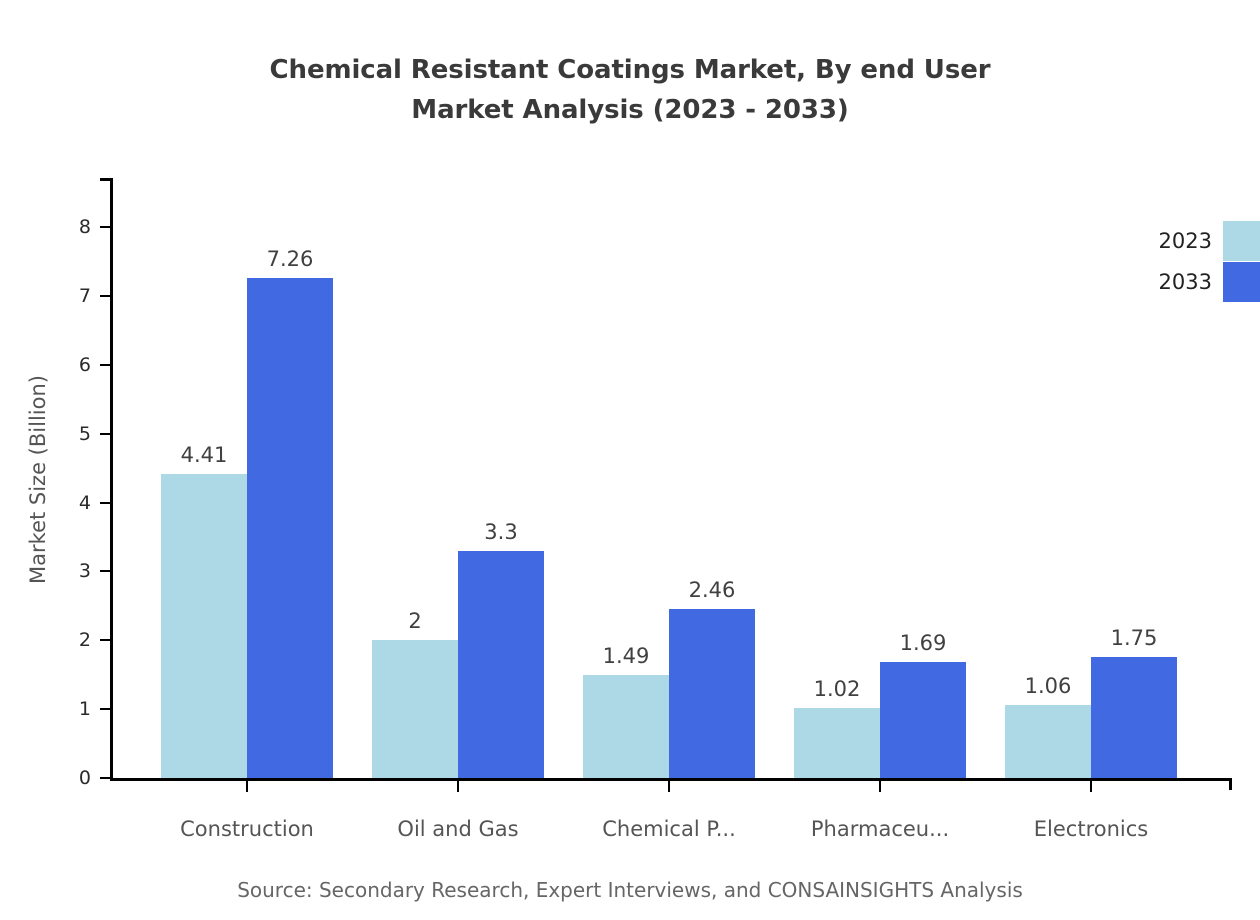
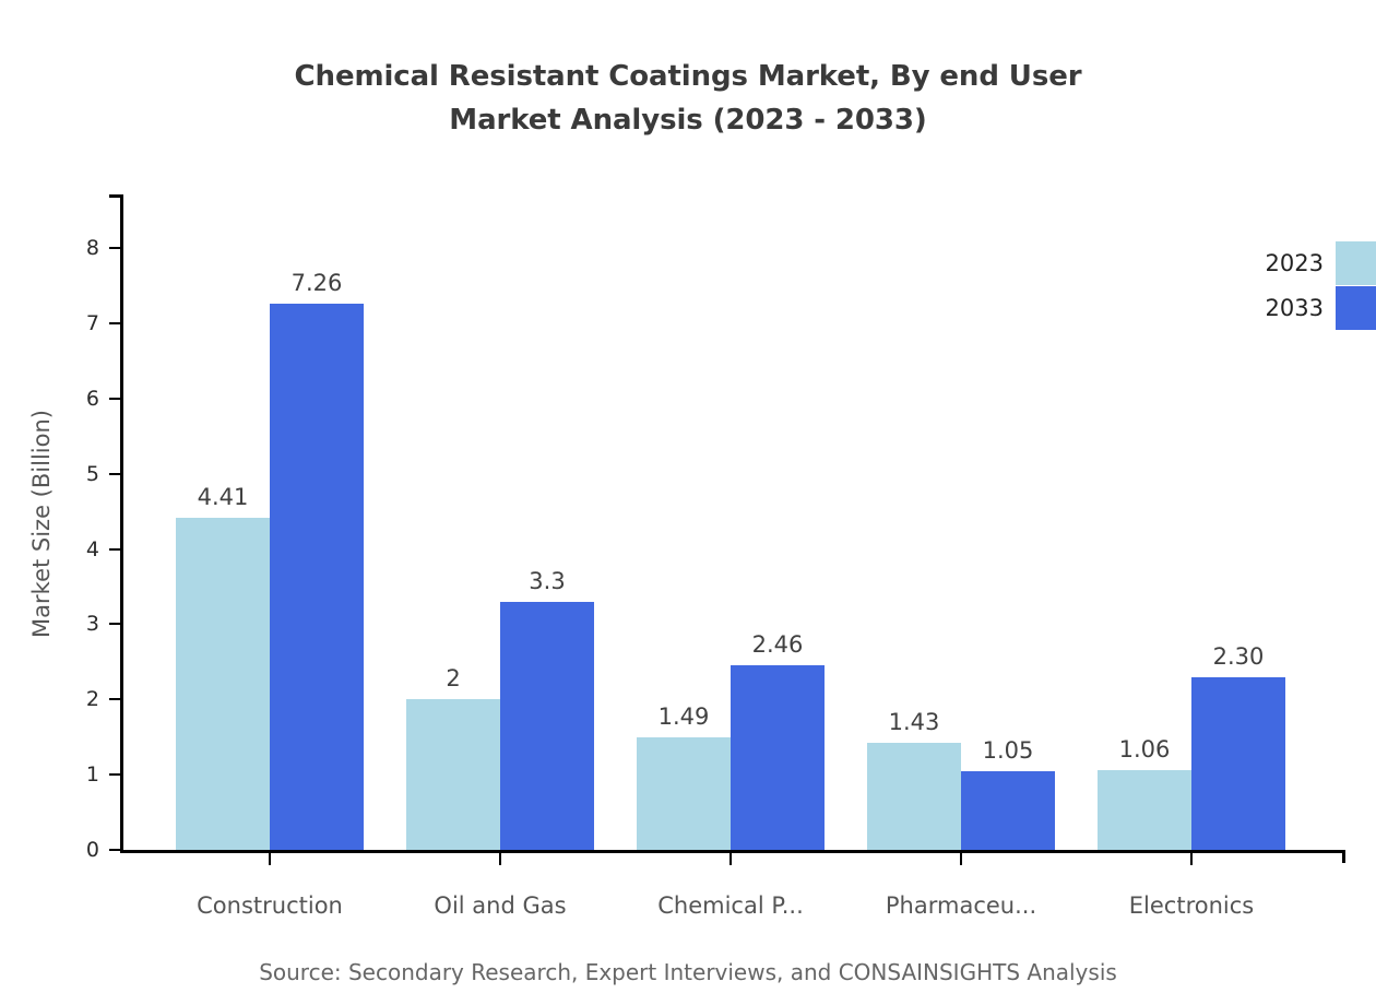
2023/Pharmaceu...: 1.02 -> 1.43
2033/Pharmaceu...: 1.69 -> 1.05
2033/Electronics: 1.75 -> 2.30
